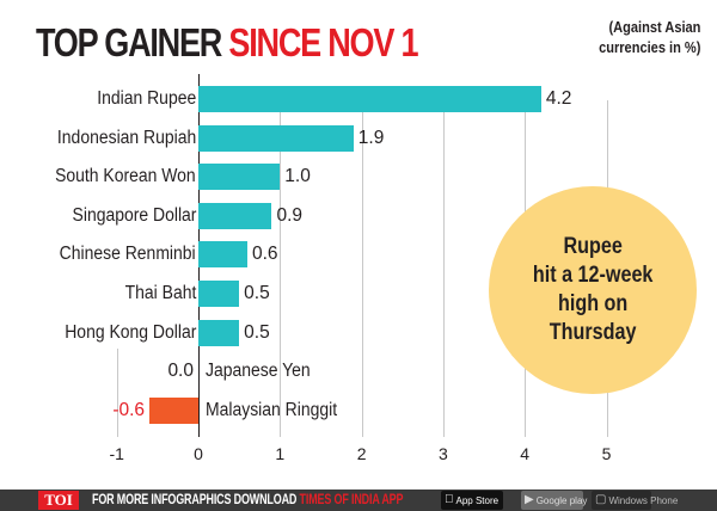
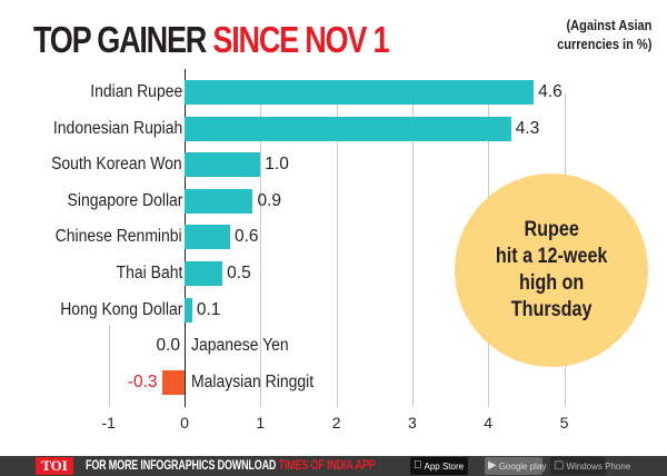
Indian Rupee: 4.2 -> 4.6
Indonesian Rupiah: 1.9 -> 4.3
Hong Kong Dollar: 0.5 -> 0.1
Malaysian Ringgit: -0.6 -> -0.3
